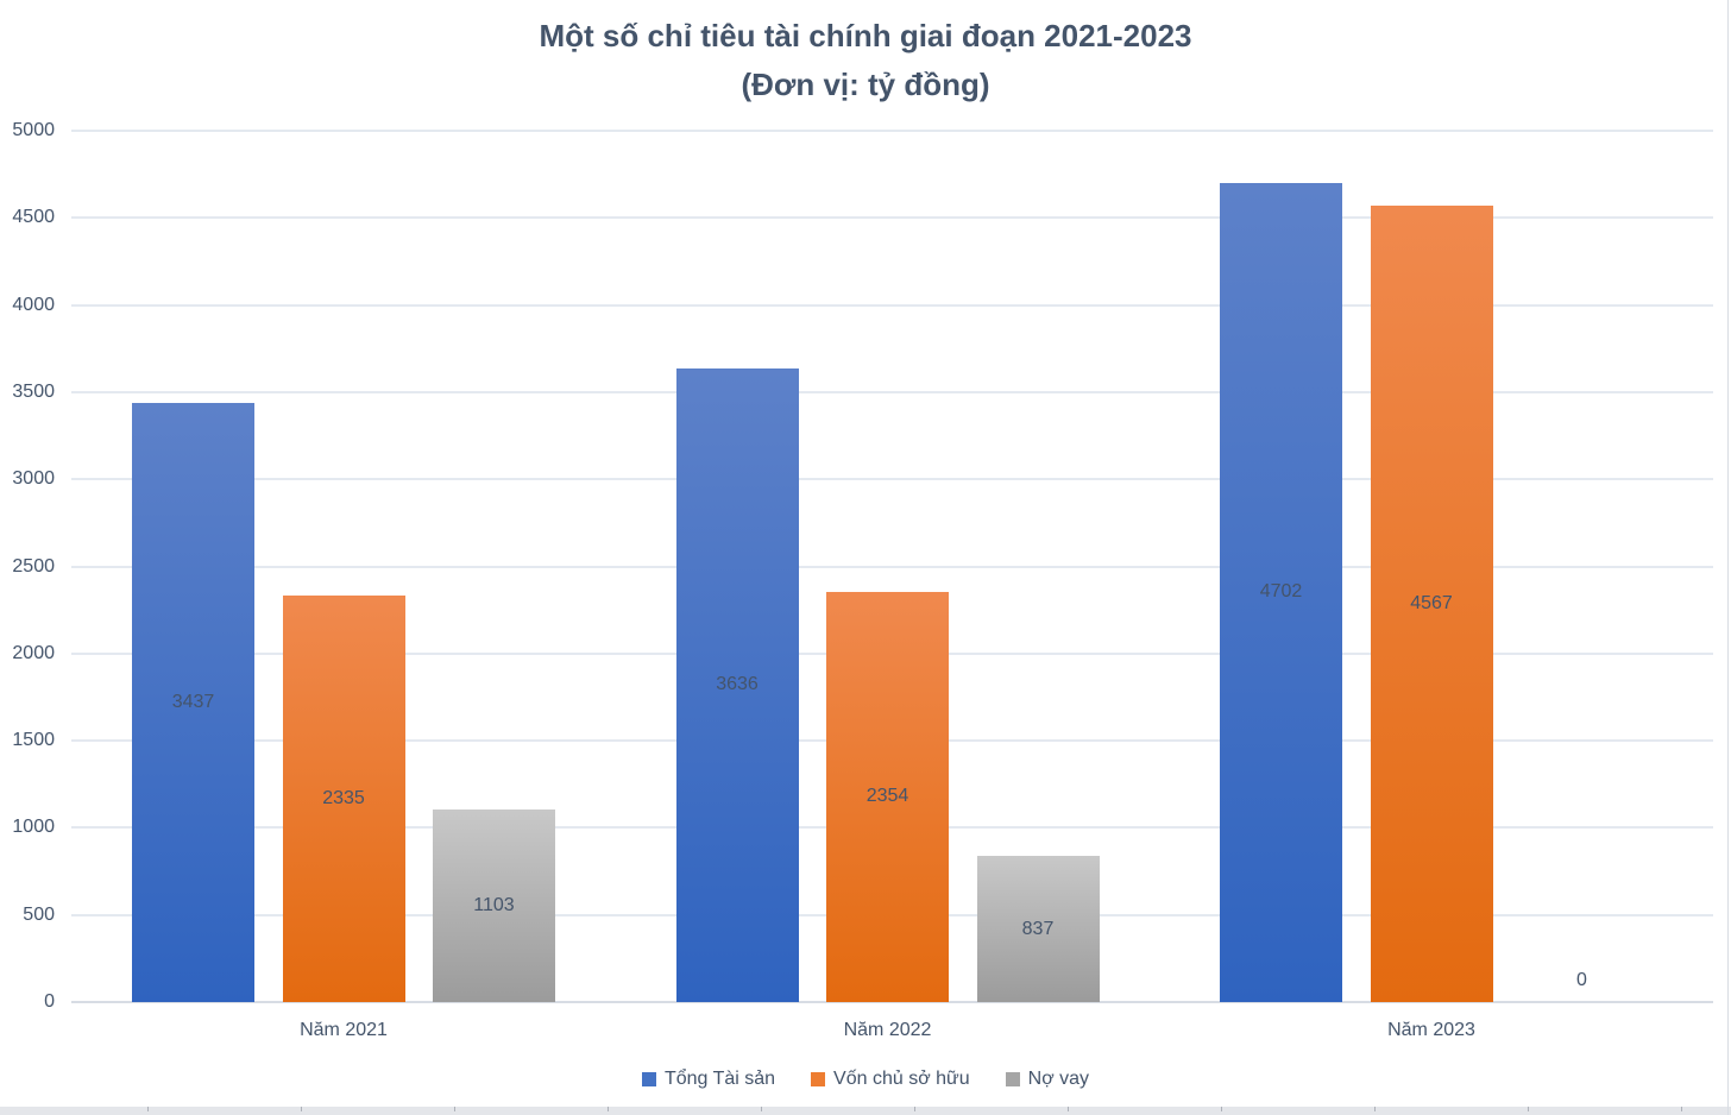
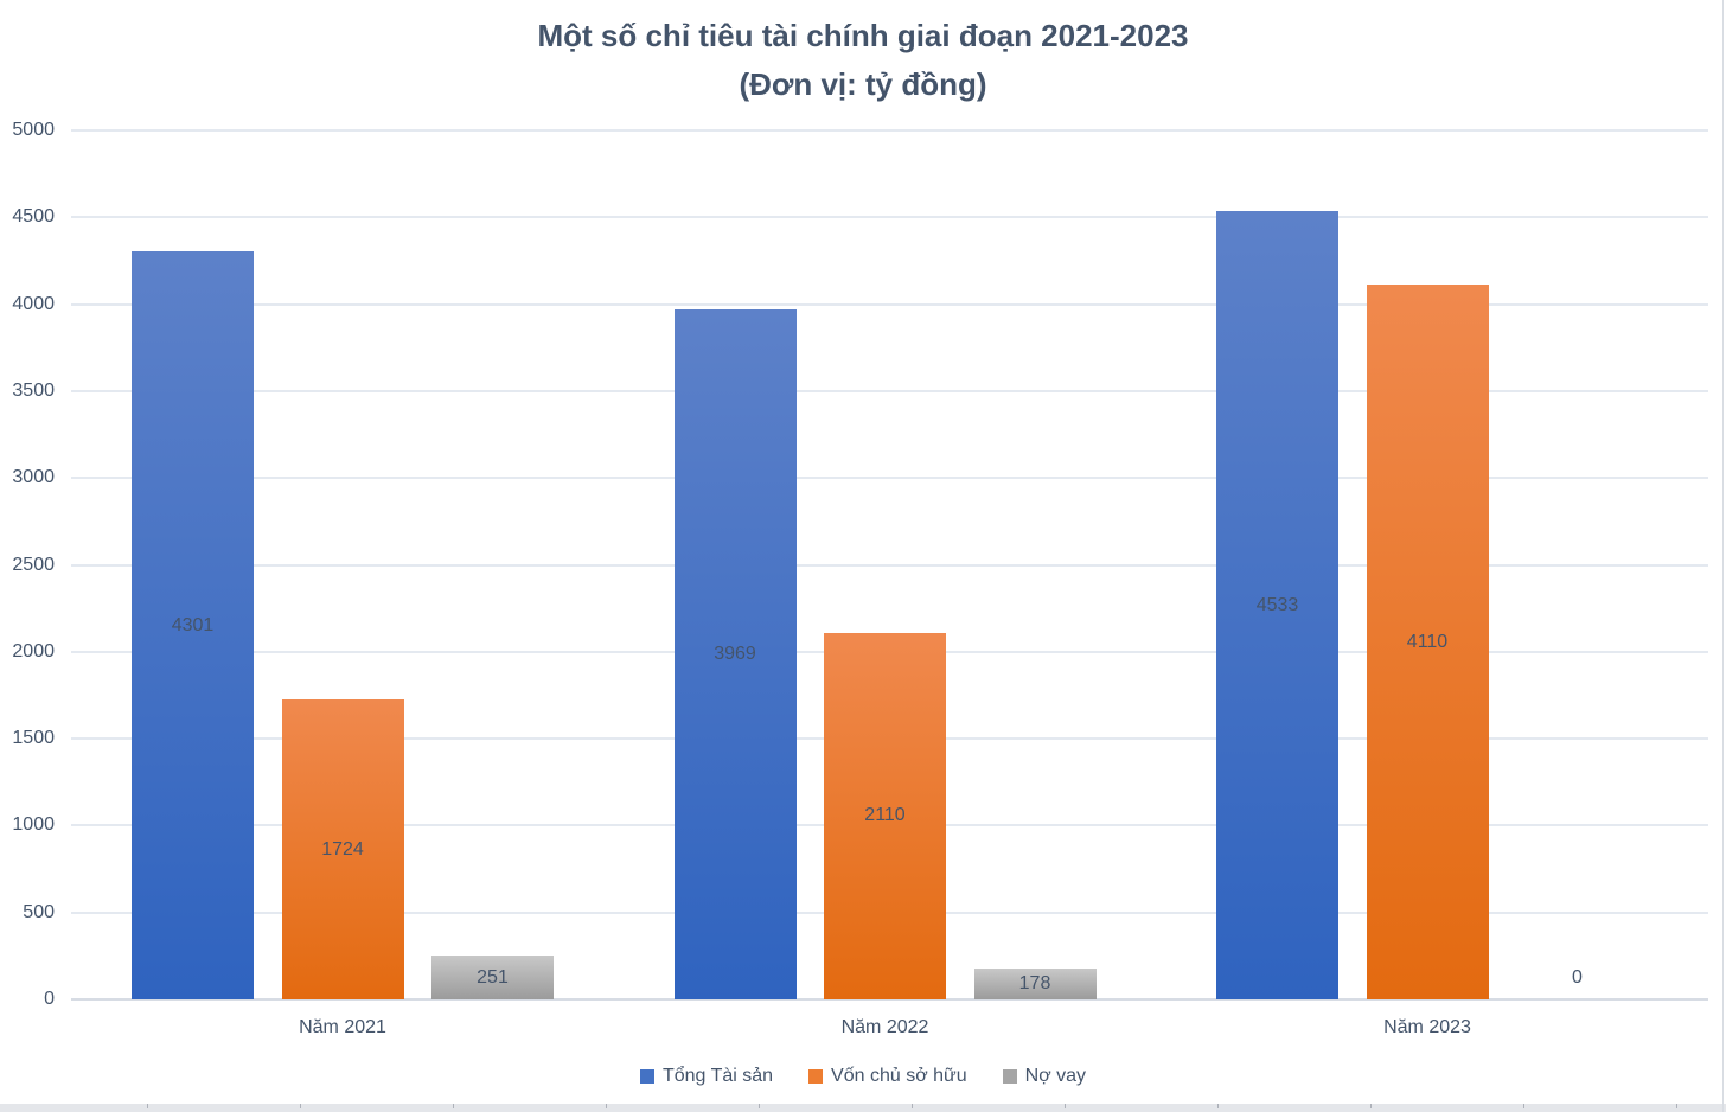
Tổng Tài sản/Năm 2021: 3437 -> 4301
Vốn chủ sở hữu/Năm 2021: 2335 -> 1724
Nợ vay/Năm 2021: 1103 -> 251
Tổng Tài sản/Năm 2022: 3636 -> 3969
Vốn chủ sở hữu/Năm 2022: 2354 -> 2110
Nợ vay/Năm 2022: 837 -> 178
Tổng Tài sản/Năm 2023: 4702 -> 4533
Vốn chủ sở hữu/Năm 2023: 4567 -> 4110
